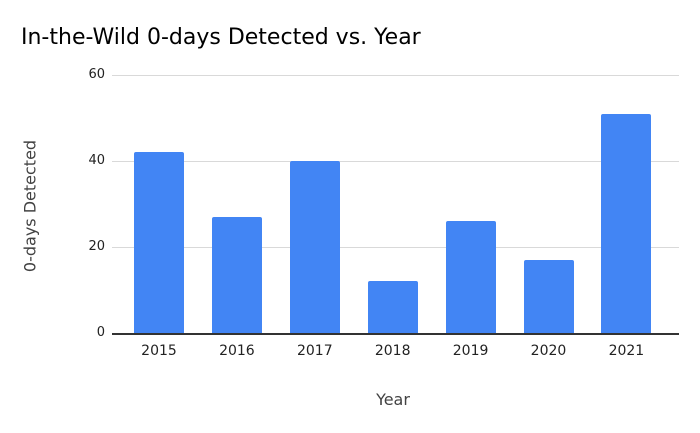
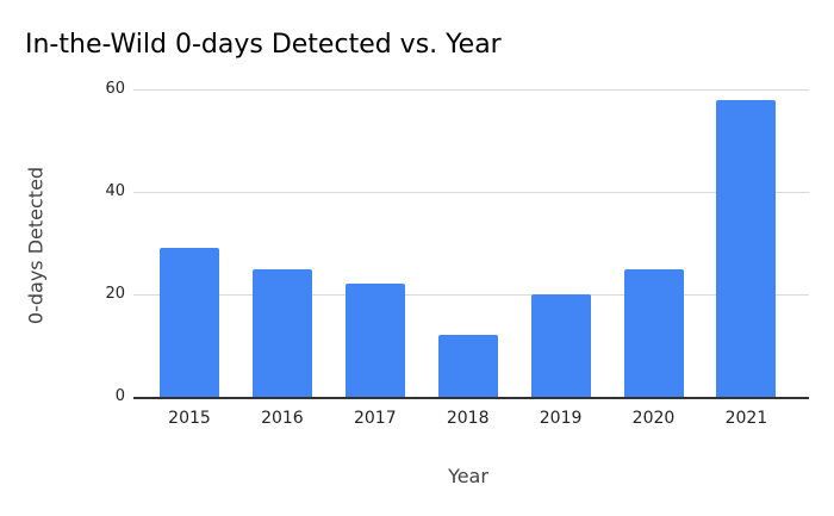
2015: 42 -> 29
2016: 27 -> 25
2017: 40 -> 22
2019: 26 -> 20
2020: 17 -> 25
2021: 51 -> 58
